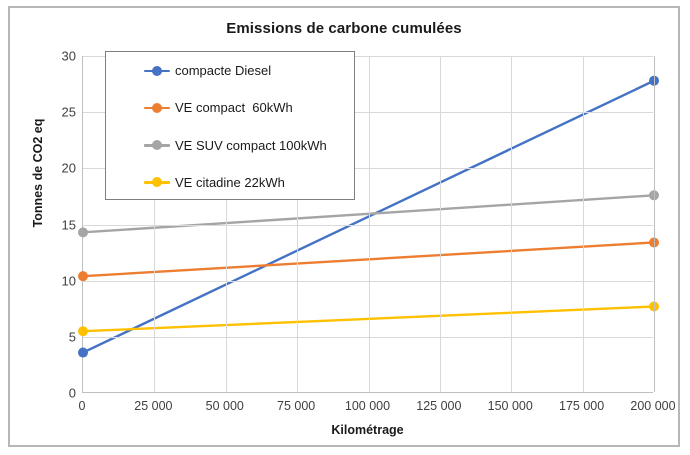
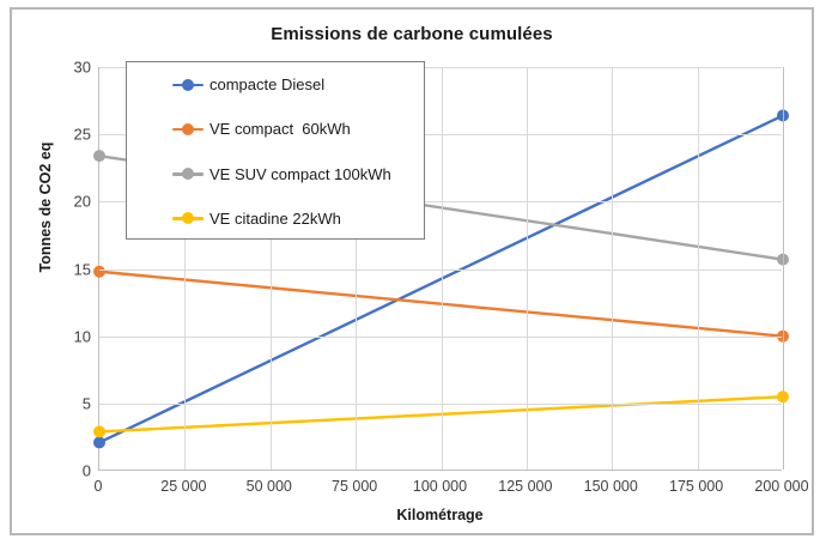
compacte Diesel/0: 3.6 -> 2.1
VE compact 60kWh/0: 10.4 -> 14.8
VE SUV compact 100kWh/0: 14.3 -> 23.4
VE citadine 22kWh/0: 5.5 -> 2.9
compacte Diesel/200000: 27.8 -> 26.4
VE compact 60kWh/200000: 13.4 -> 10.0
VE SUV compact 100kWh/200000: 17.6 -> 15.7
VE citadine 22kWh/200000: 7.7 -> 5.5
